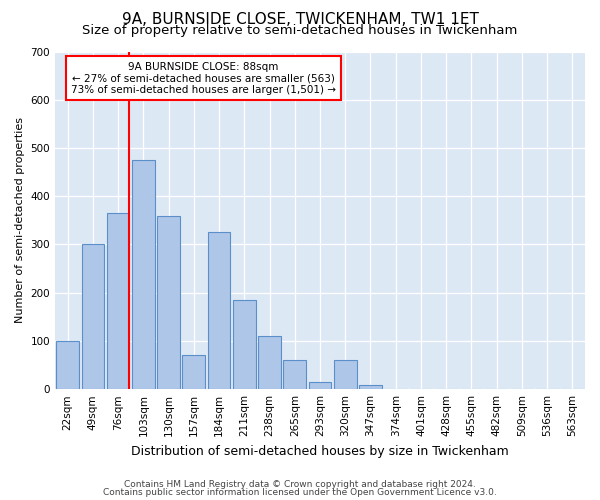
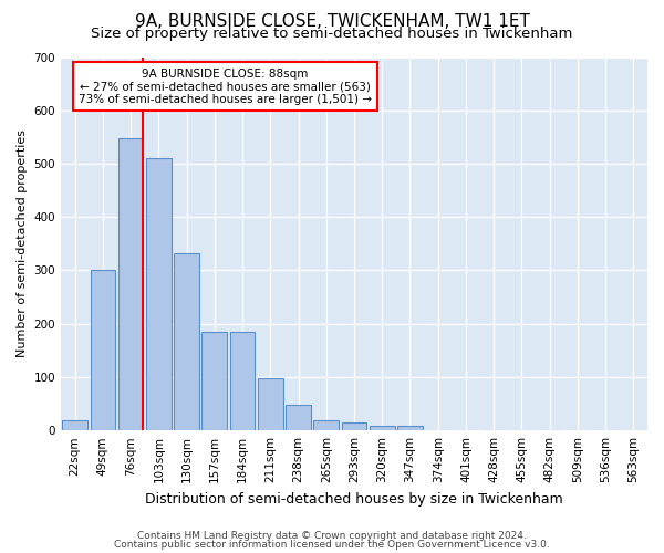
22sqm: 100 -> 18
76sqm: 365 -> 548
103sqm: 475 -> 510
130sqm: 360 -> 332
157sqm: 70 -> 184
184sqm: 325 -> 184
211sqm: 185 -> 97
238sqm: 110 -> 48
265sqm: 60 -> 18
320sqm: 60 -> 8
